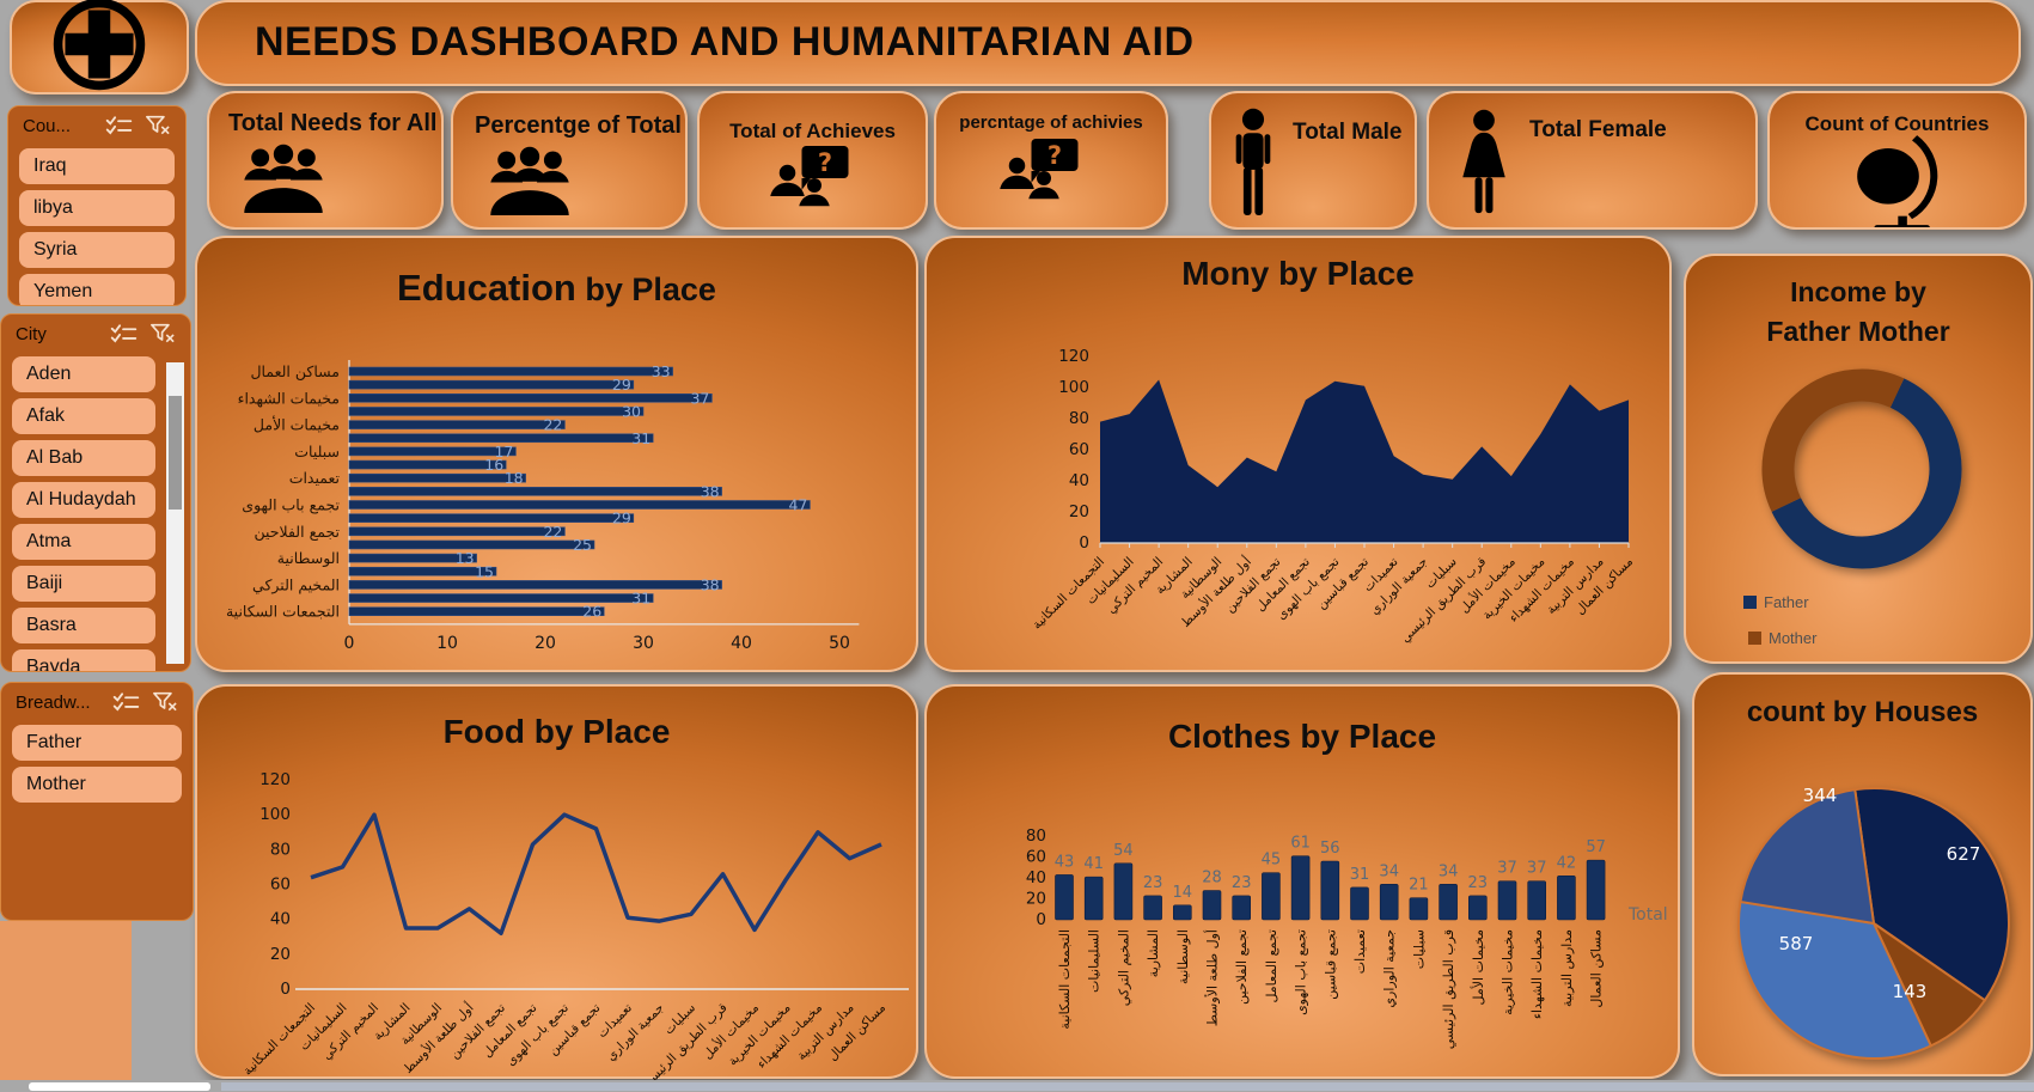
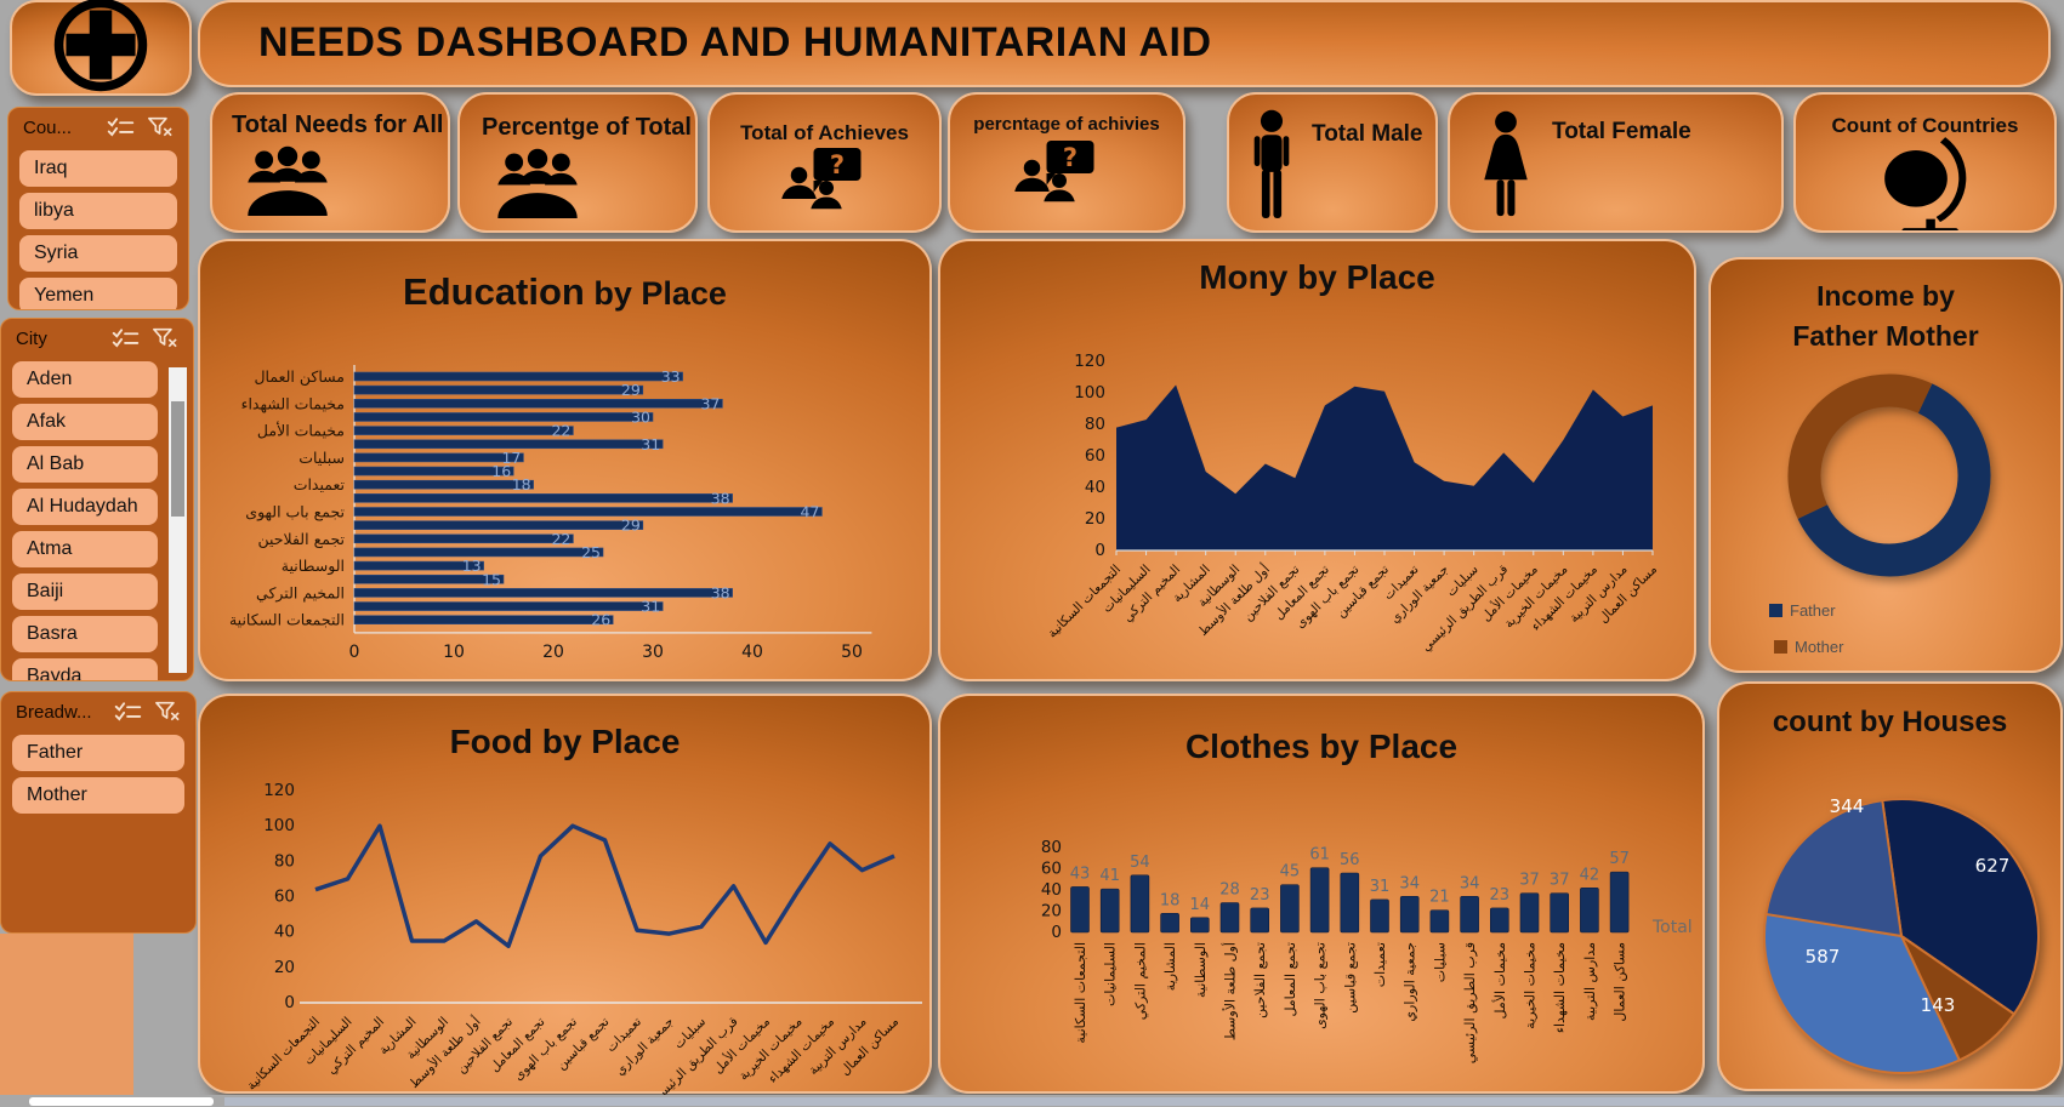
Clothes by Place/المشارية: 23 -> 18
